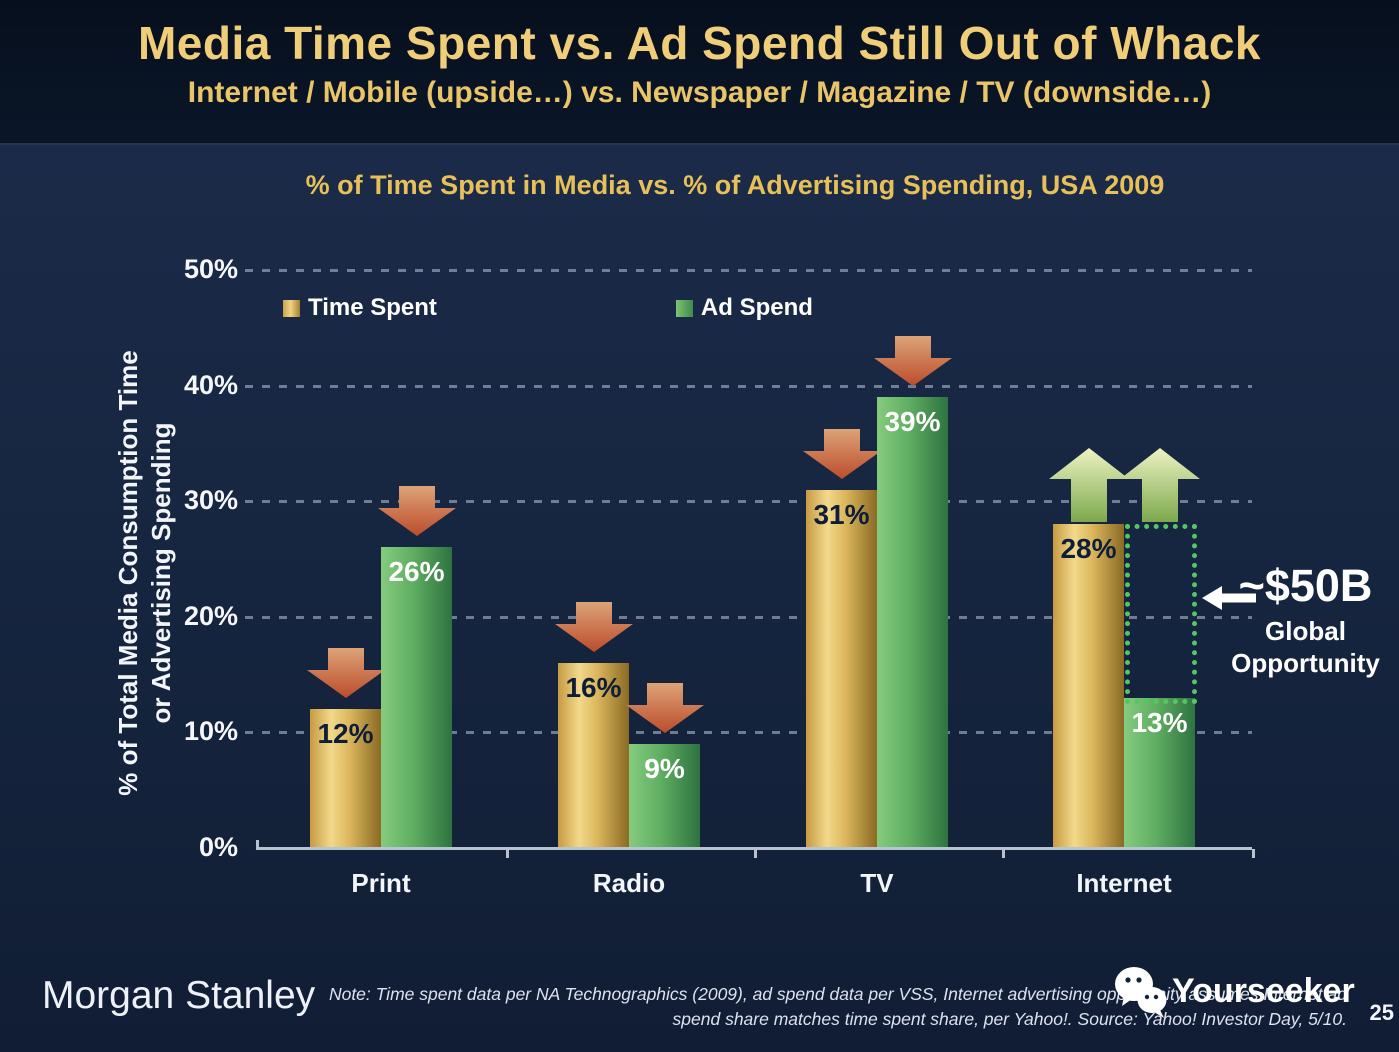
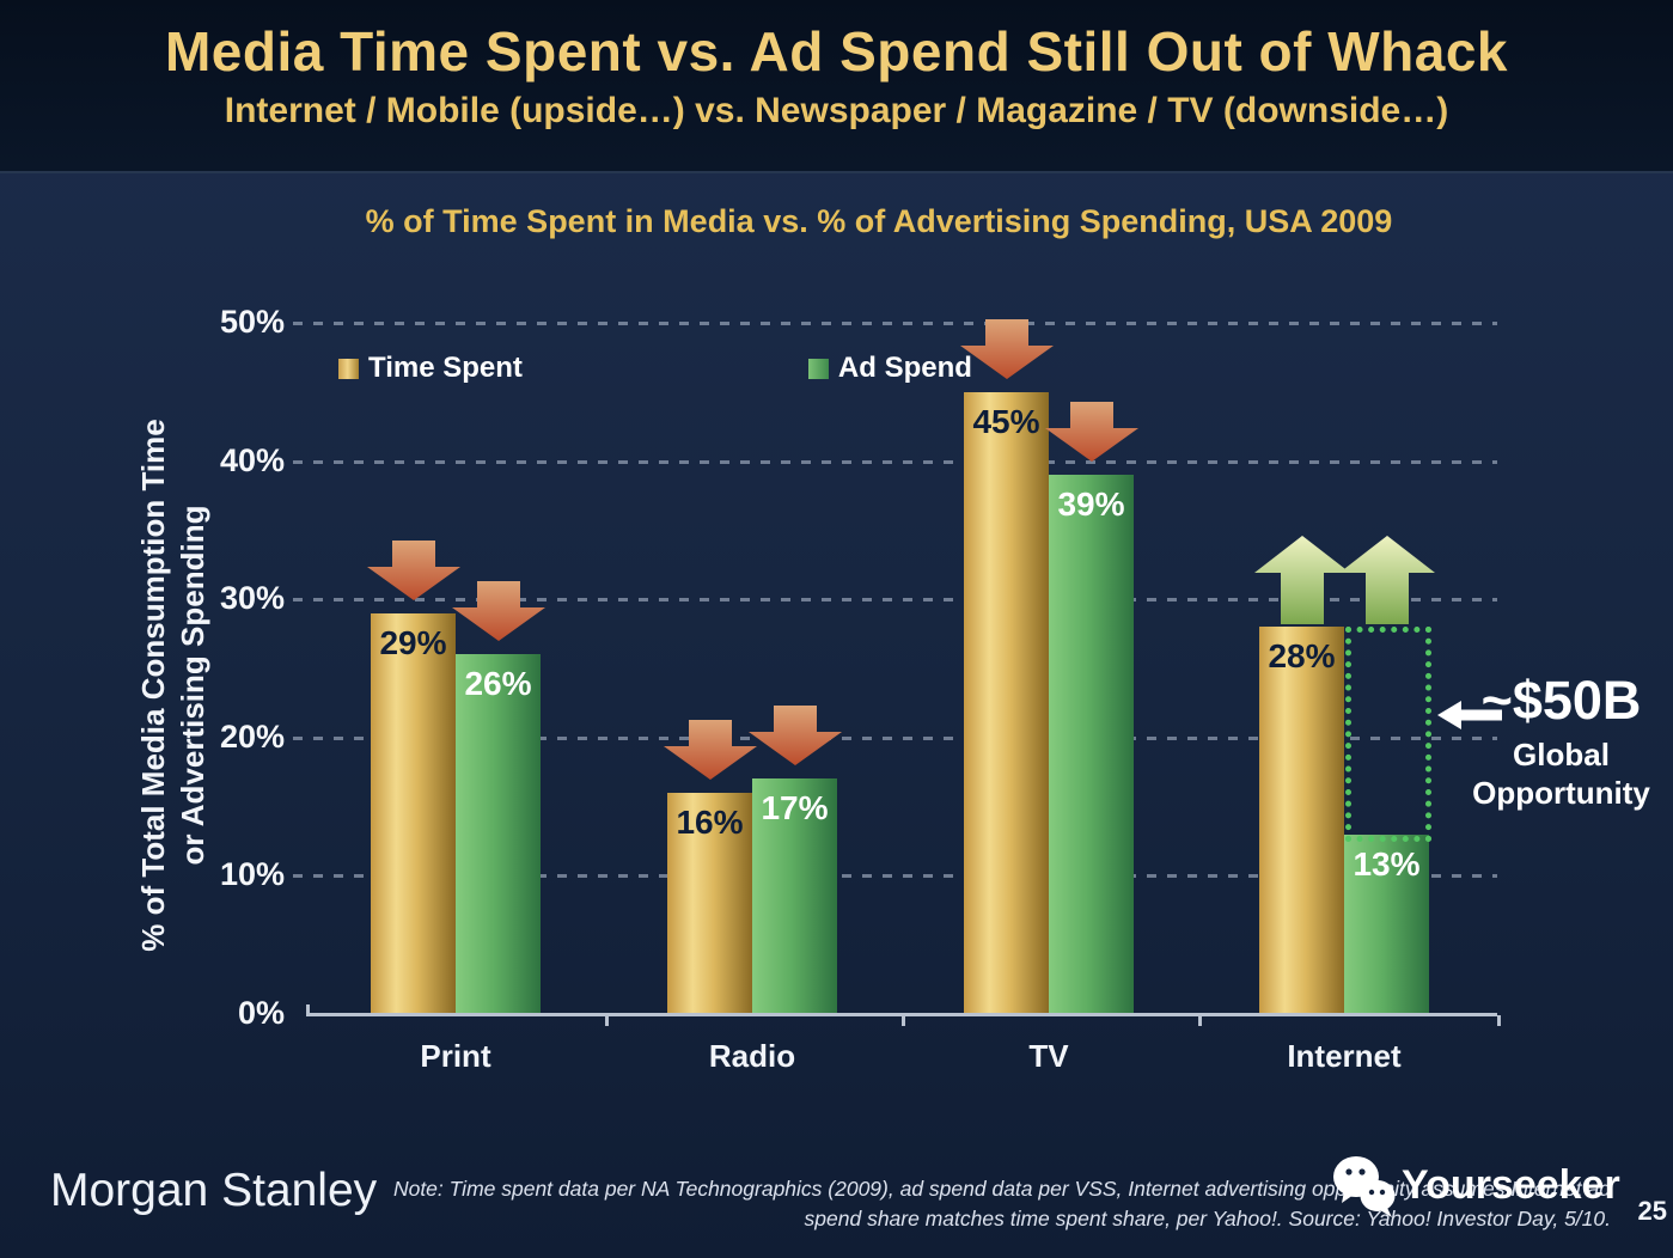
Time Spent/Print: 12% -> 29%
Ad Spend/Radio: 9% -> 17%
Time Spent/TV: 31% -> 45%
